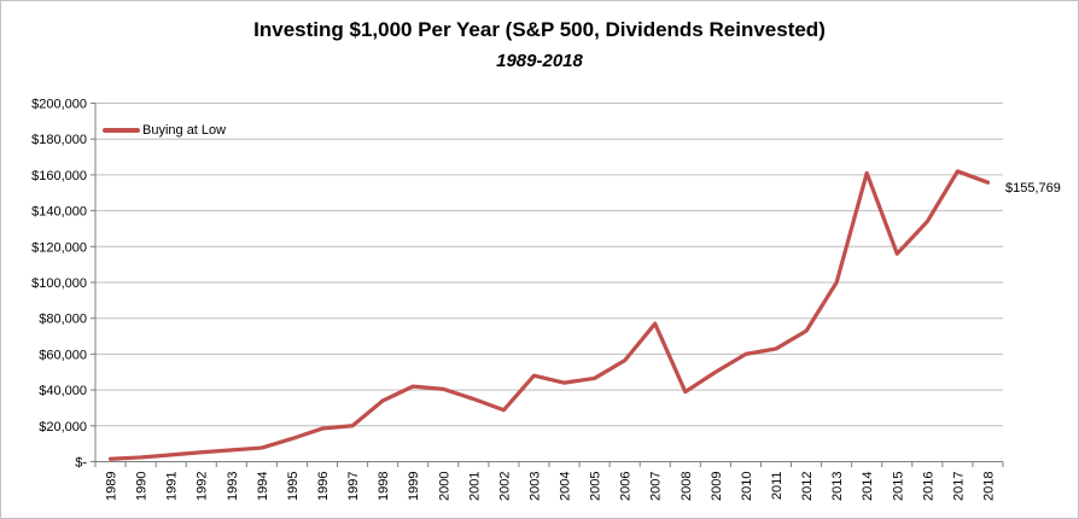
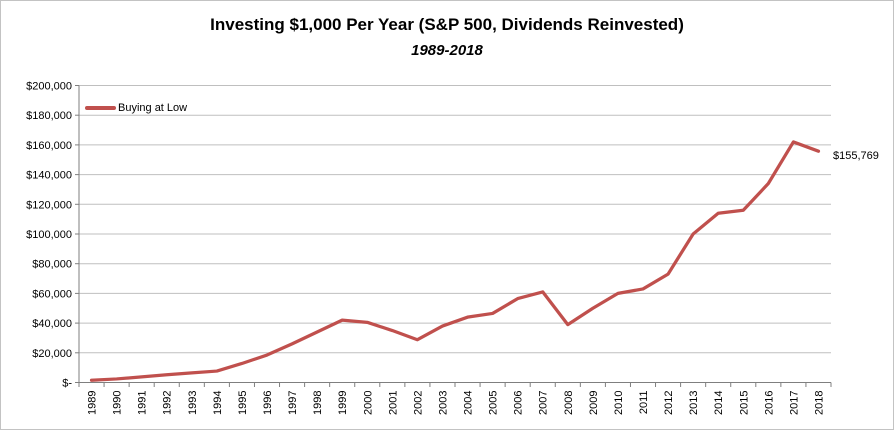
1997: $20000 -> $26000
2003: $48000 -> $38000
2007: $77000 -> $61000
2014: $161000 -> $114000
